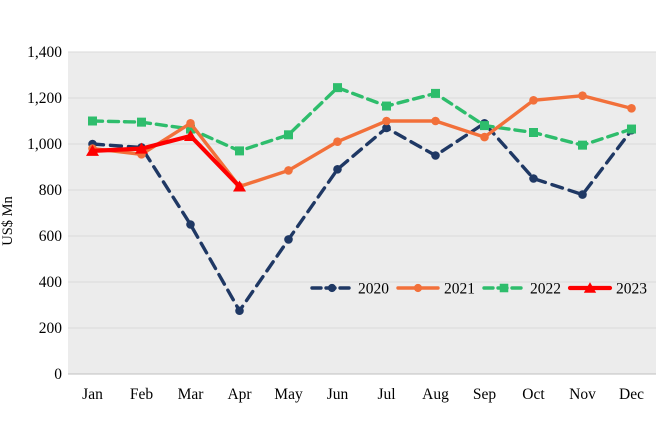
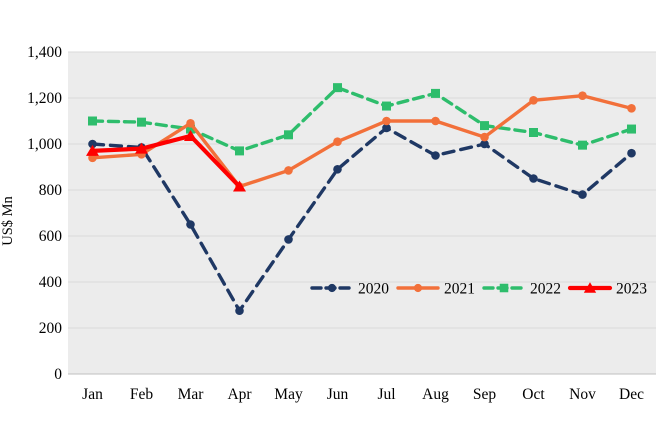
2021/Jan: 980 -> 940
2020/Sep: 1090 -> 1000
2020/Dec: 1060 -> 960
